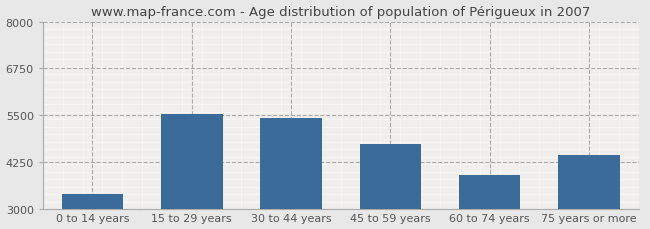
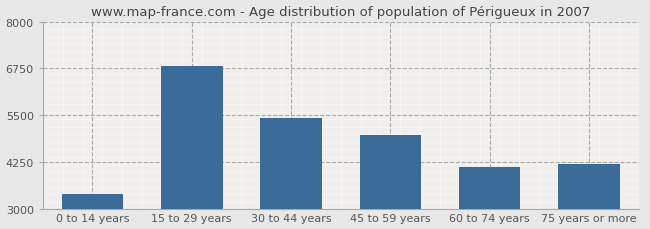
15 to 29 years: 5550 -> 6820
45 to 59 years: 4750 -> 4980
60 to 74 years: 3900 -> 4130
75 years or more: 4450 -> 4200
